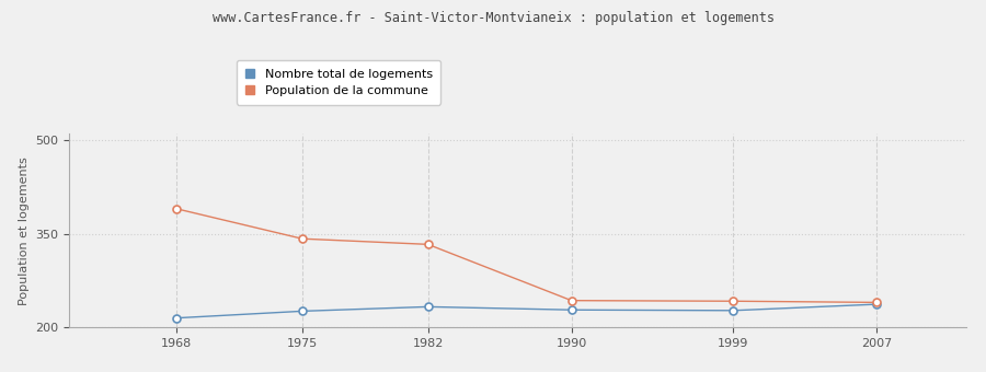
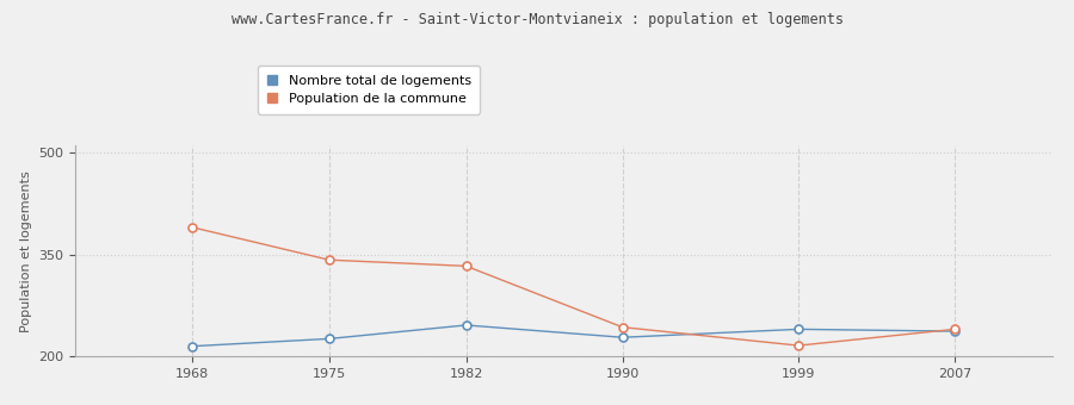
Nombre total de logements/1982: 233 -> 246
Nombre total de logements/1999: 227 -> 240
Population de la commune/1999: 242 -> 216
